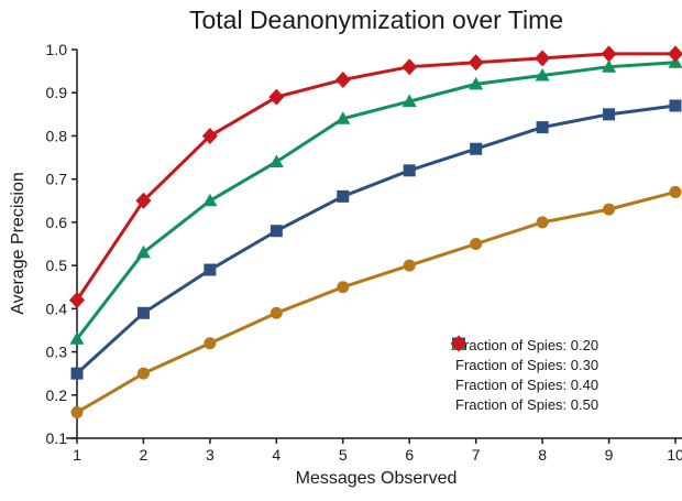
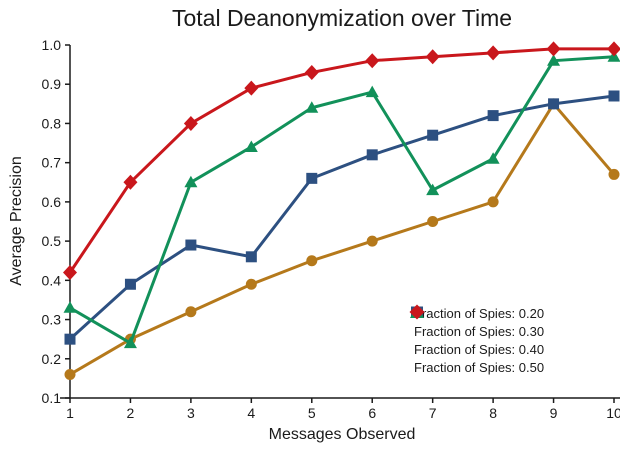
Fraction of Spies: 0.40/2: 0.53 -> 0.24
Fraction of Spies: 0.30/4: 0.58 -> 0.46
Fraction of Spies: 0.40/7: 0.92 -> 0.63
Fraction of Spies: 0.40/8: 0.94 -> 0.71
Fraction of Spies: 0.20/9: 0.63 -> 0.85
